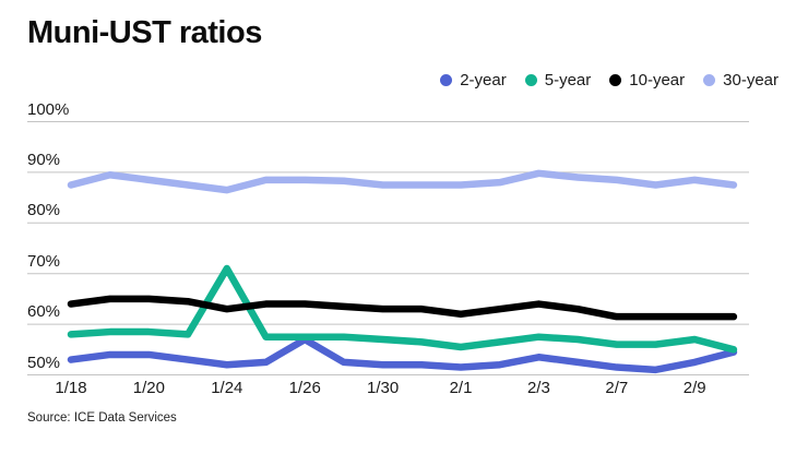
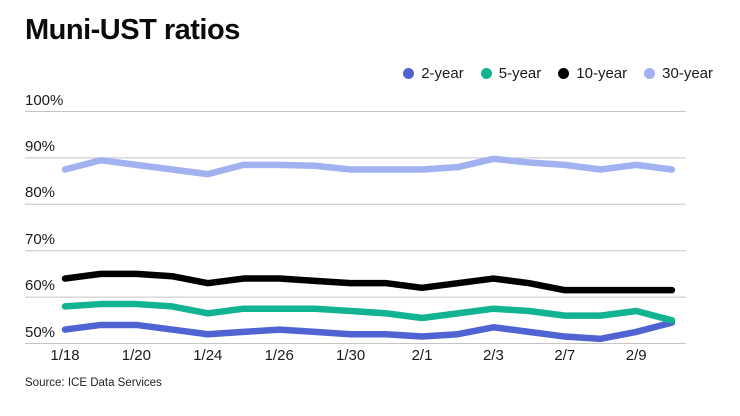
5-year/1/24: 71% -> 56%
2-year/1/26: 57% -> 53%
